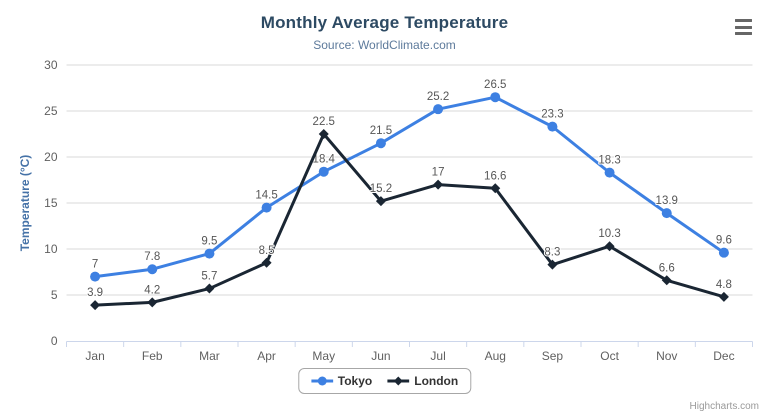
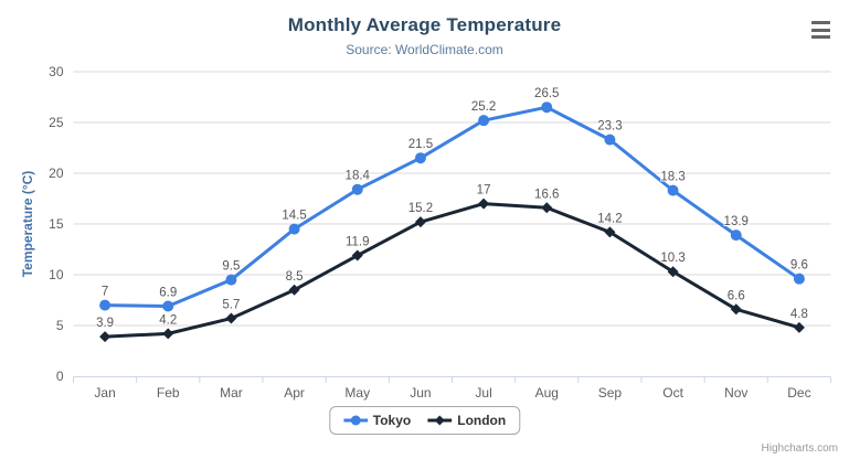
Tokyo/Feb: 7.8 -> 6.9
London/May: 22.5 -> 11.9
London/Sep: 8.3 -> 14.2
